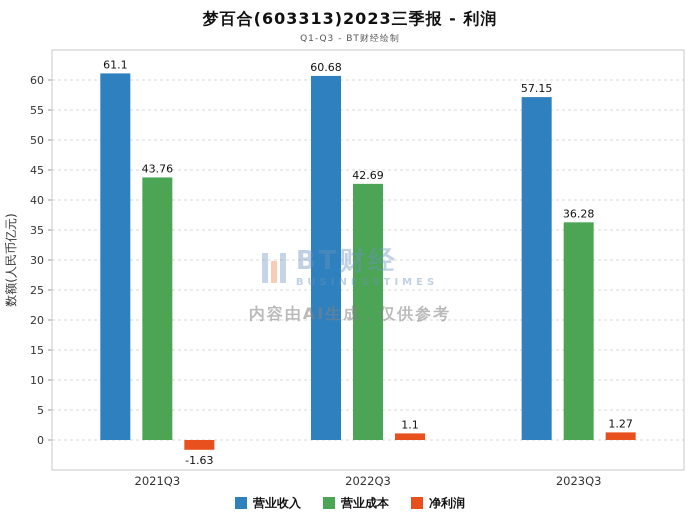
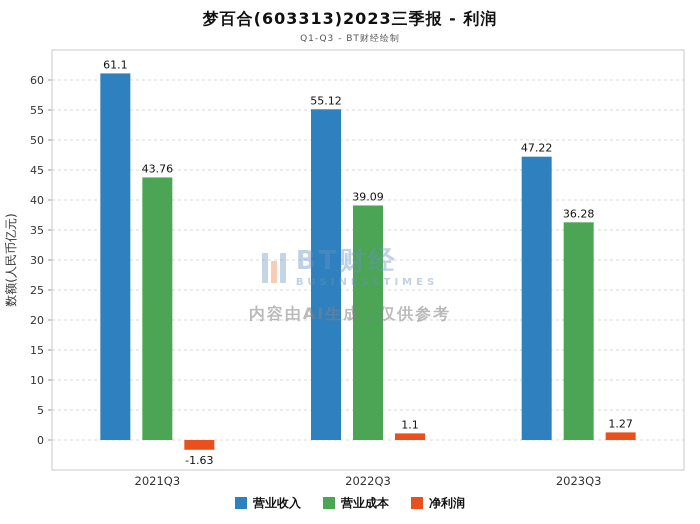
营业收入/2022Q3: 60.68 -> 55.12
营业成本/2022Q3: 42.69 -> 39.09
营业收入/2023Q3: 57.15 -> 47.22
